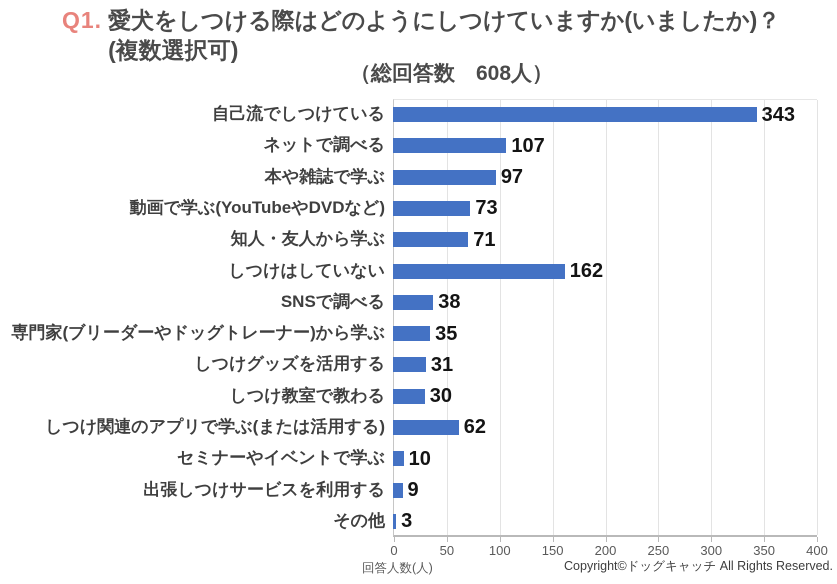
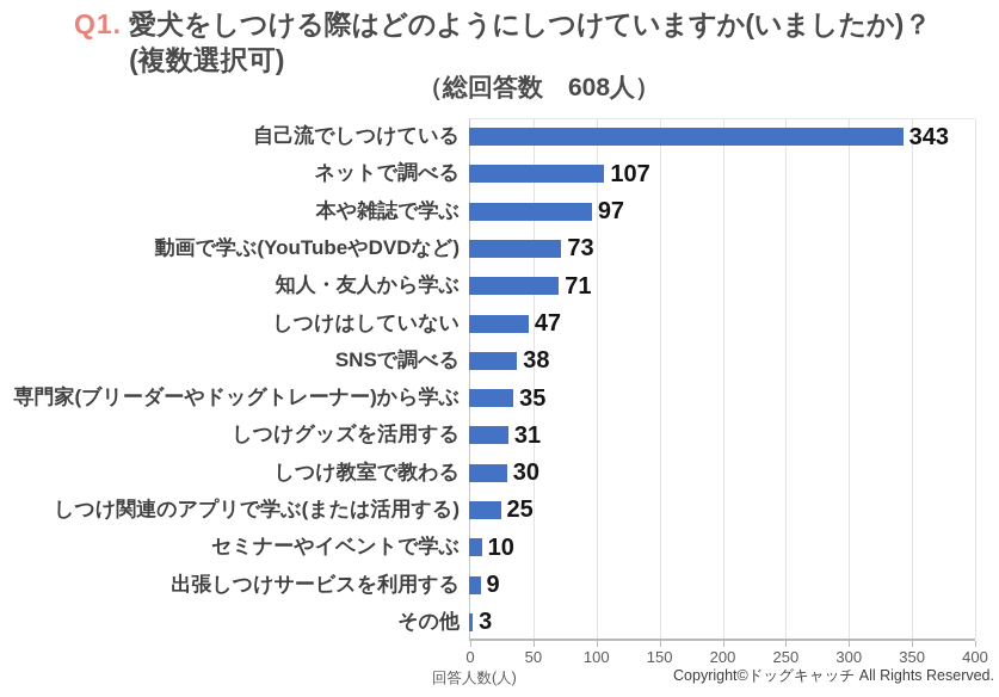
しつけはしていない: 162 -> 47
しつけ関連のアプリで学ぶ(または活用する): 62 -> 25
